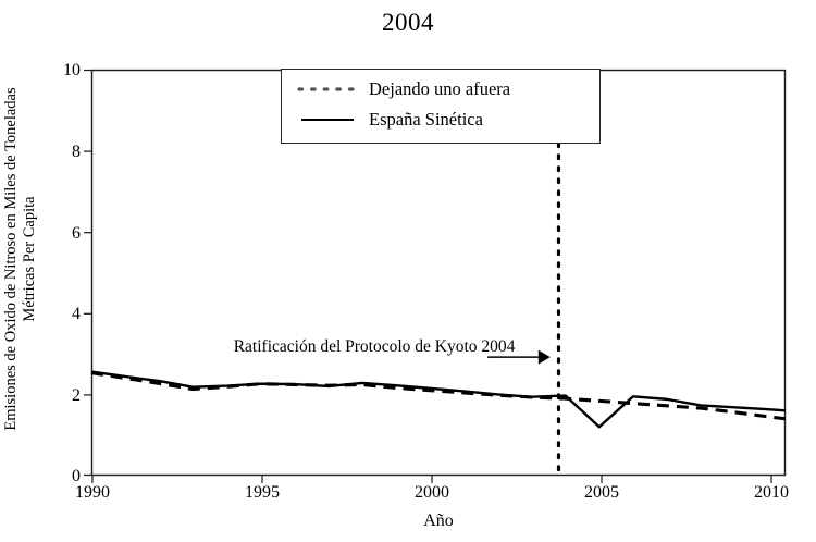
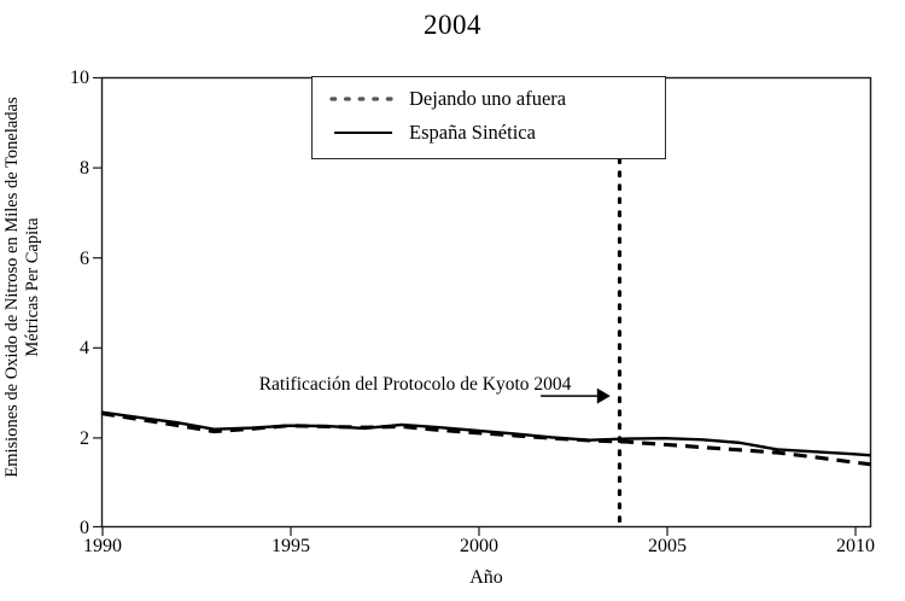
España Sinética/2005: 1.2 -> 2.0
